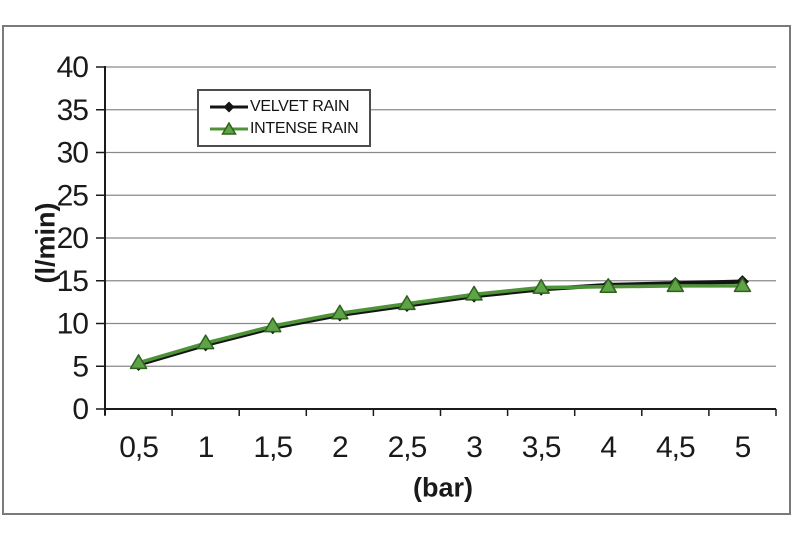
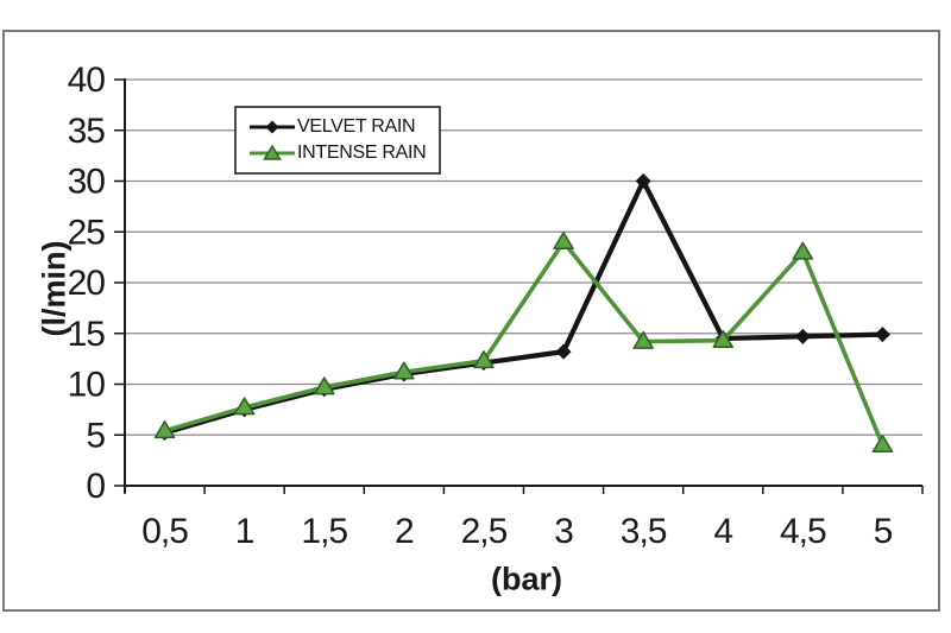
INTENSE RAIN/3: 13 -> 24
VELVET RAIN/3,5: 14 -> 30
INTENSE RAIN/4,5: 14 -> 23
INTENSE RAIN/5: 14 -> 4
